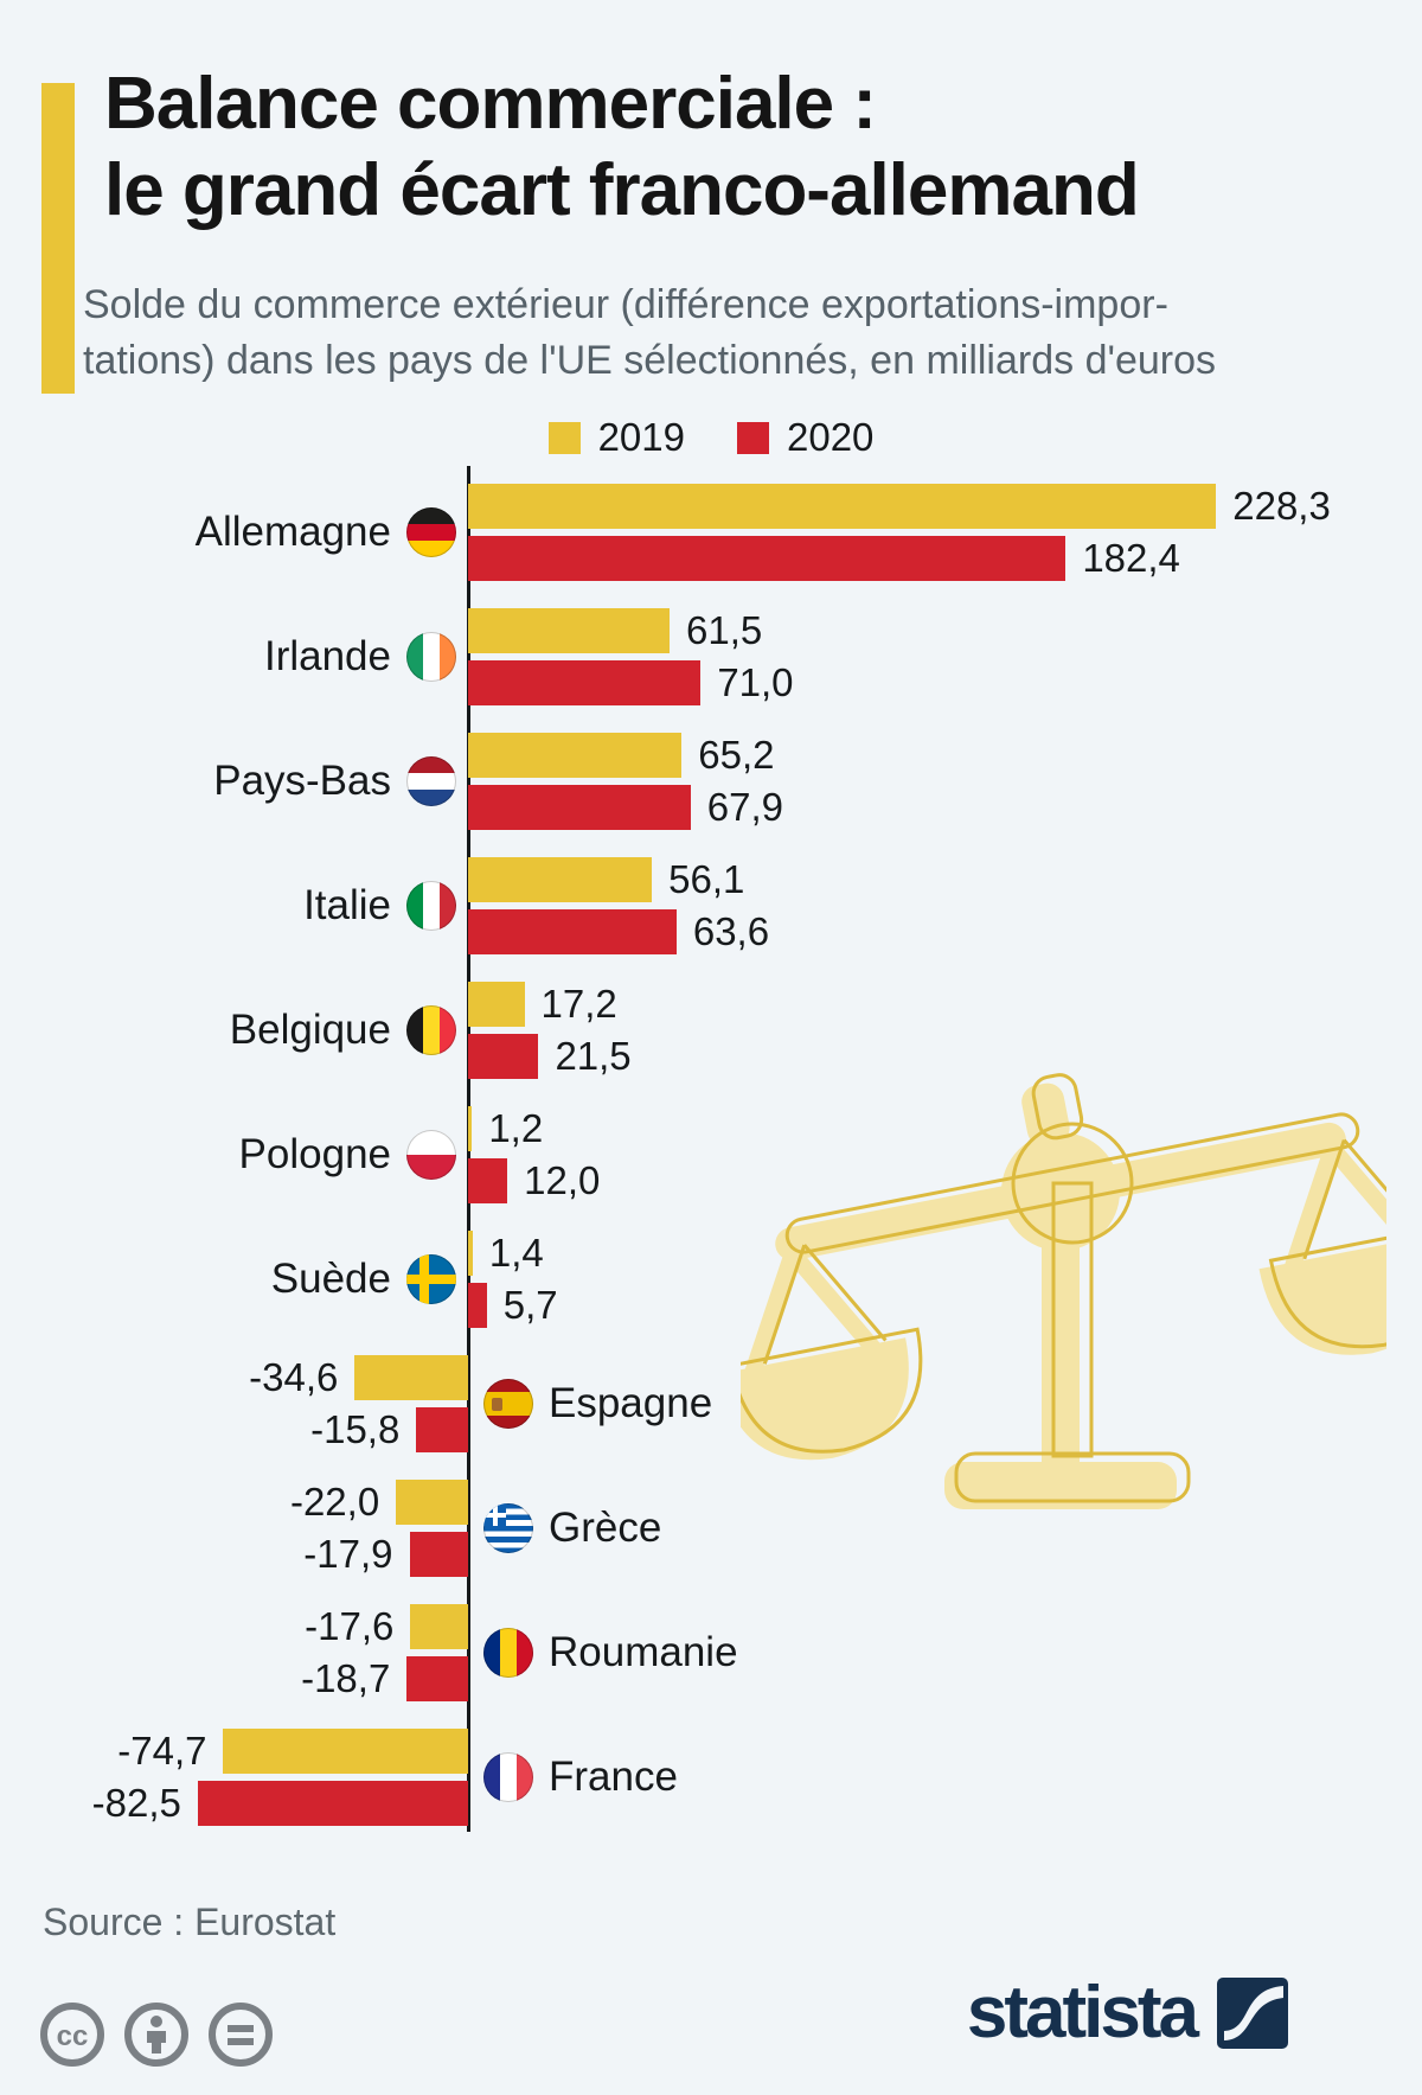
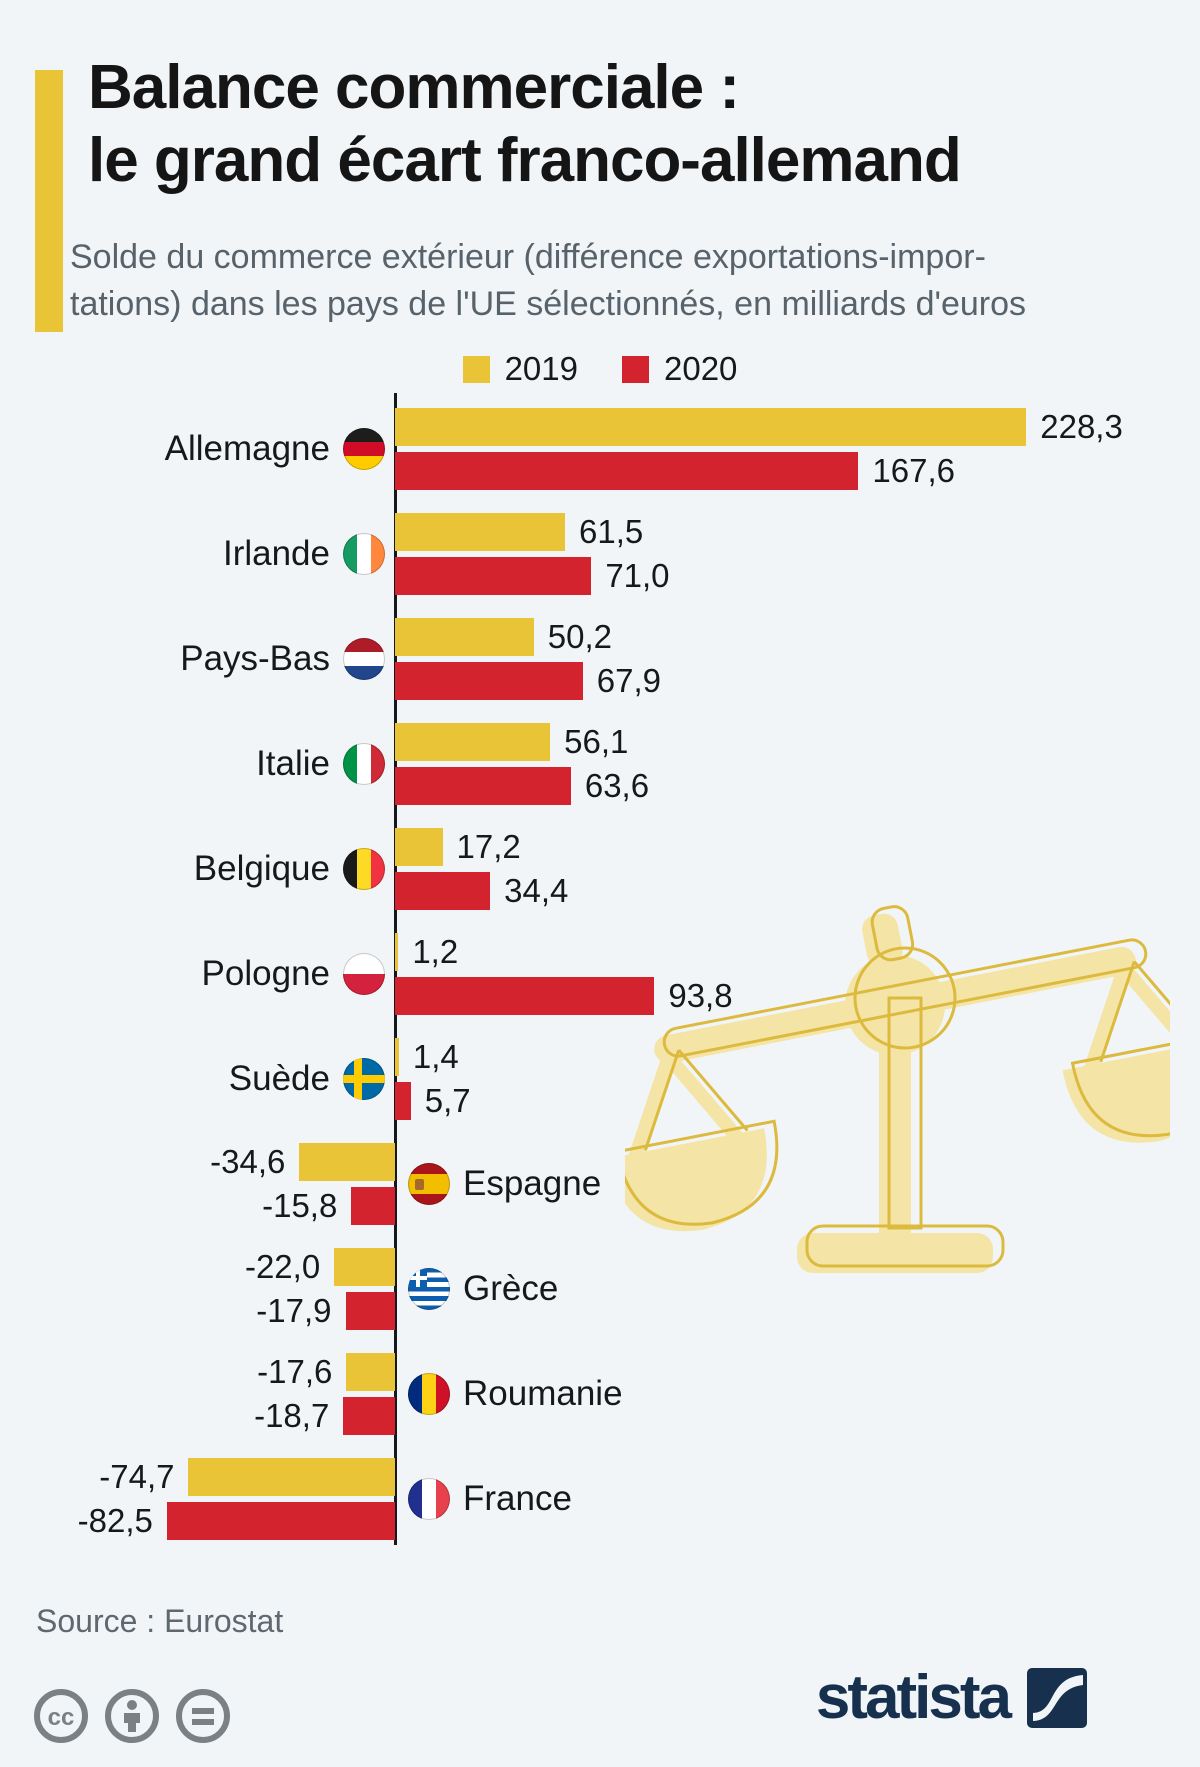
2020/Allemagne: 182,4 -> 167,6
2019/Pays-Bas: 65,2 -> 50,2
2020/Belgique: 21,5 -> 34,4
2020/Pologne: 12,0 -> 93,8
